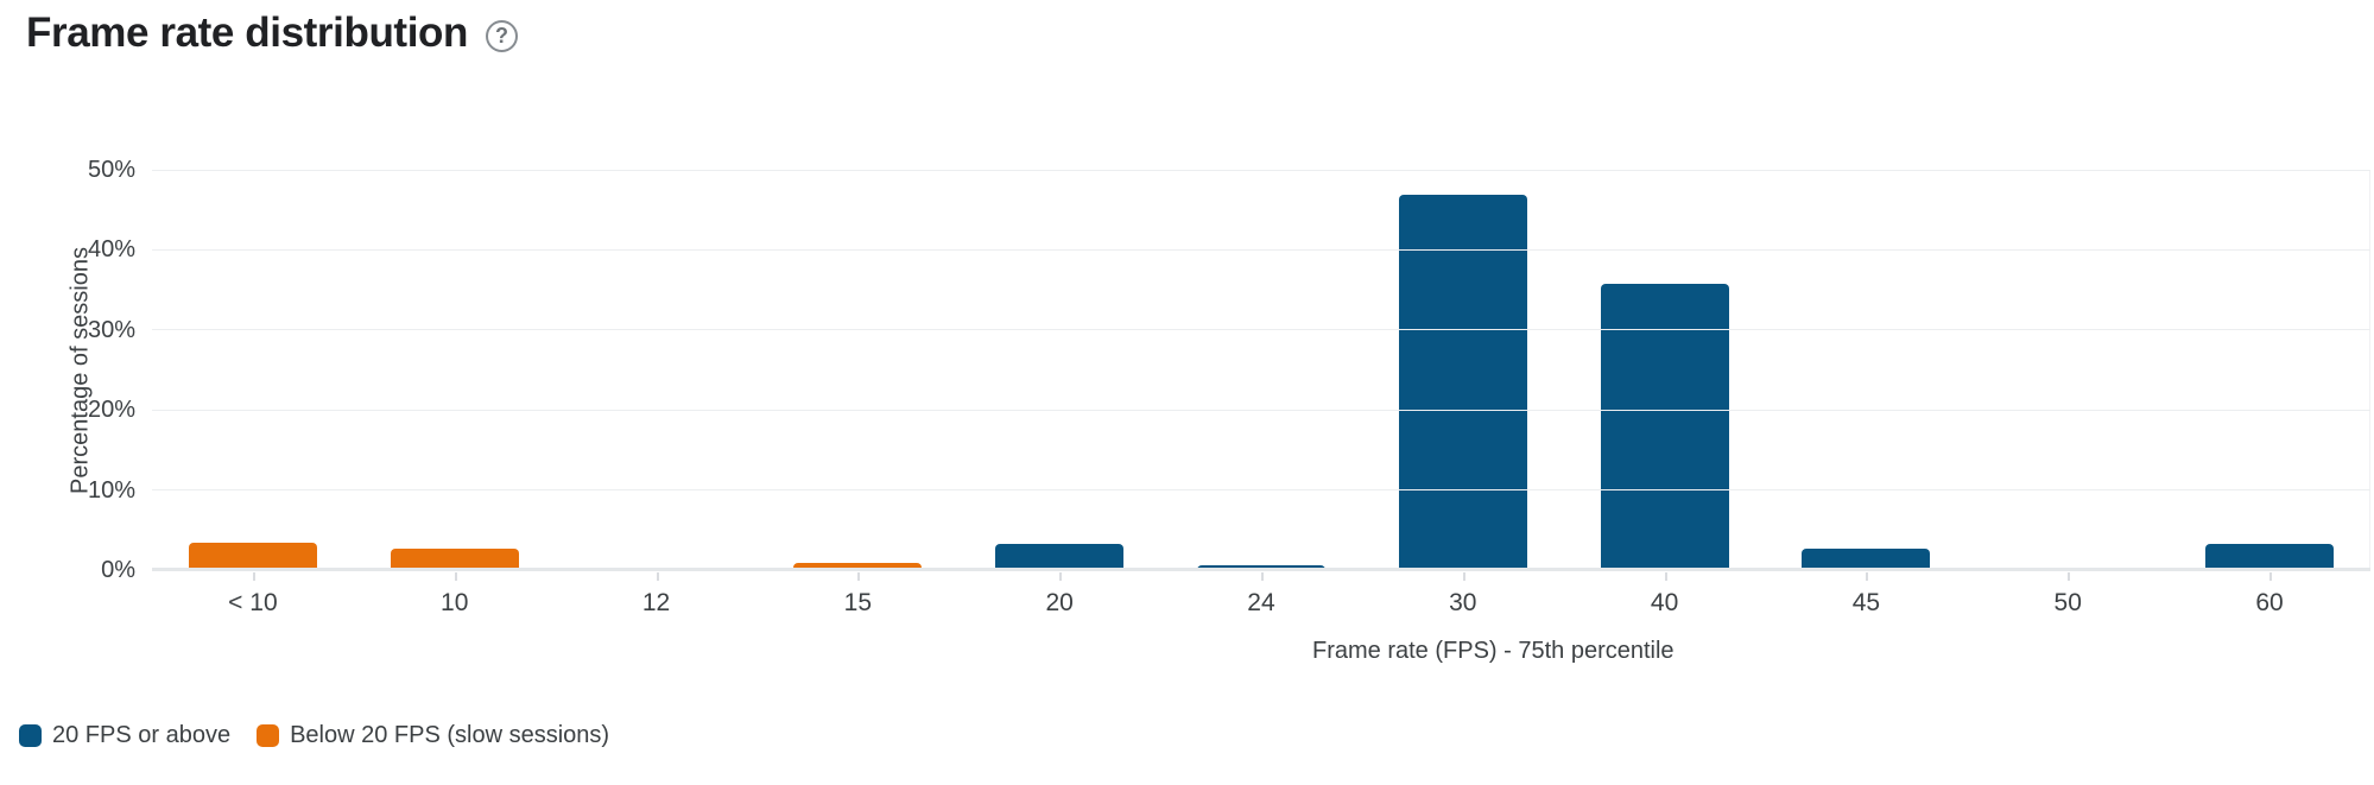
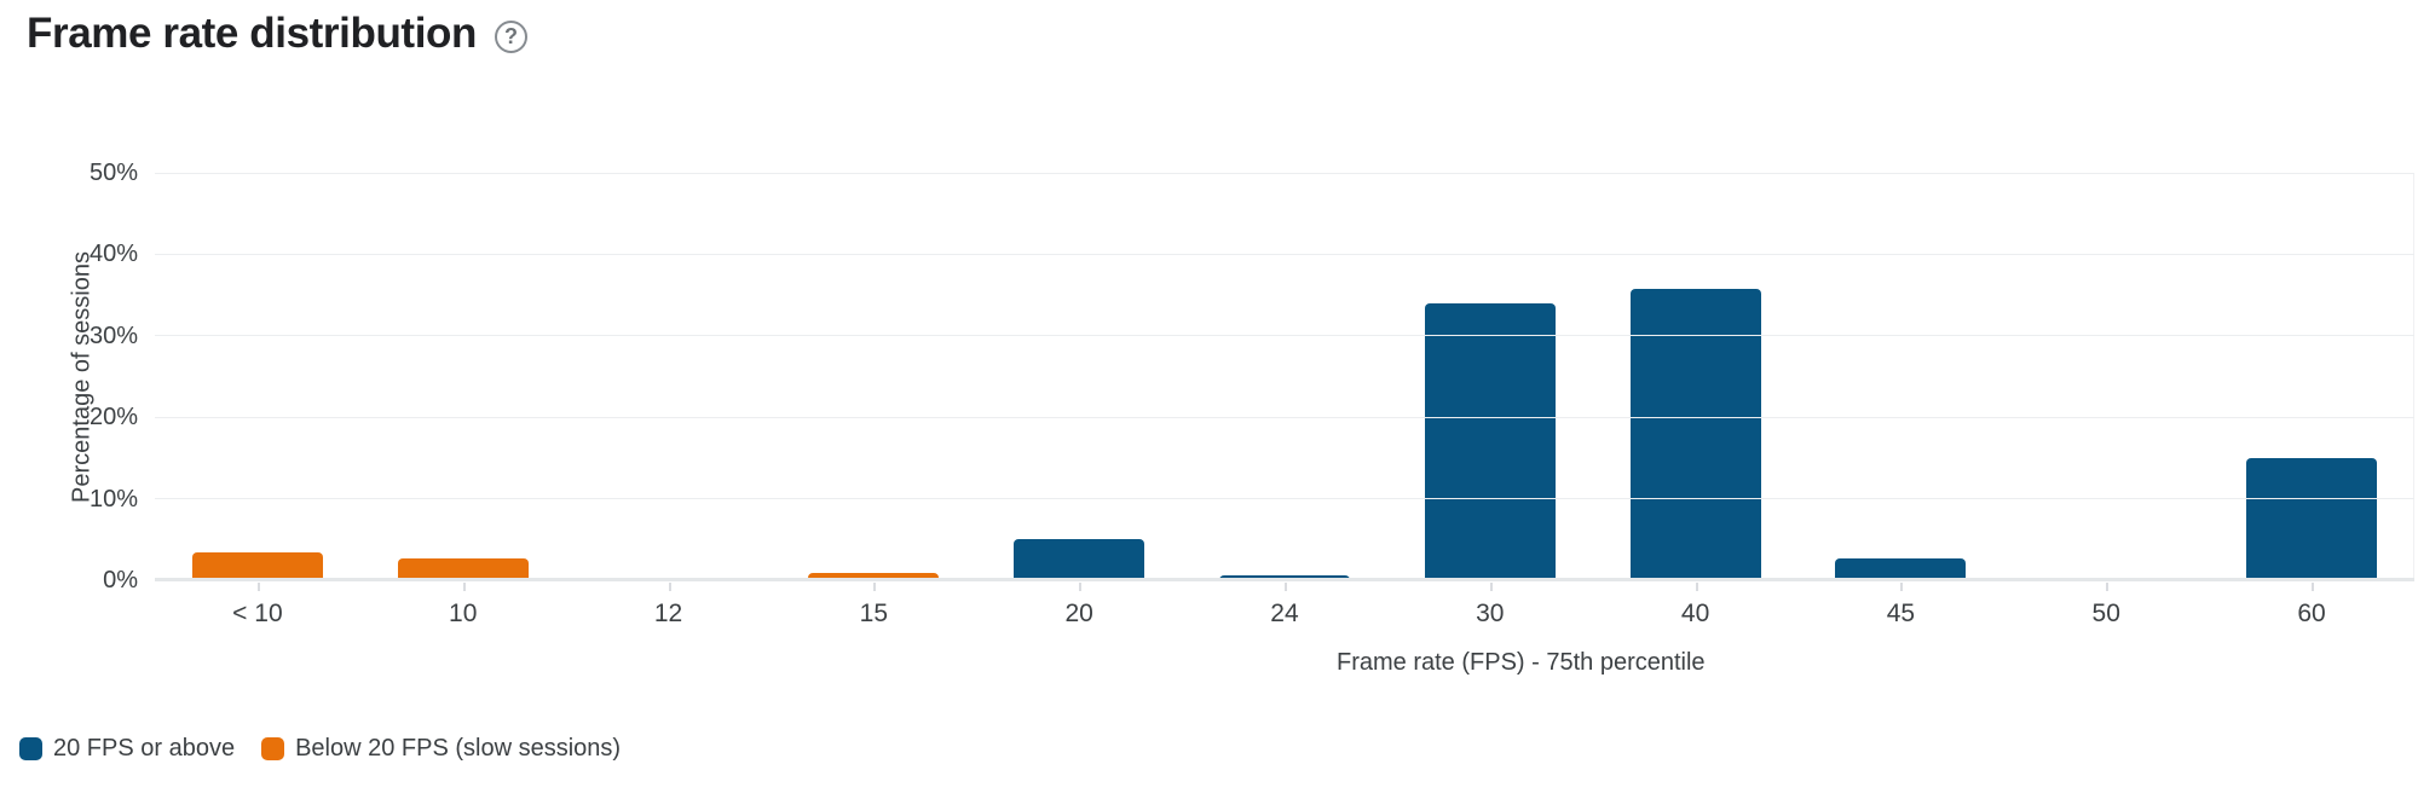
20: 3% -> 5%
30: 47% -> 34%
60: 3% -> 15%
